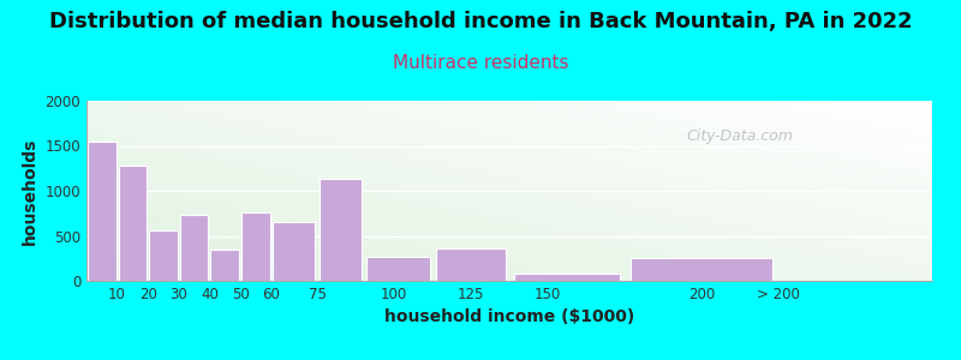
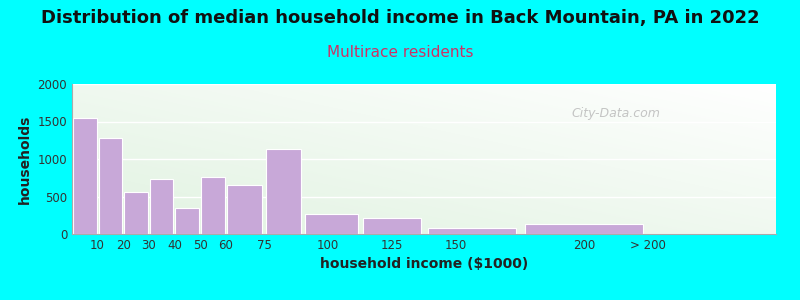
125: 360 -> 210
200: 260 -> 140
